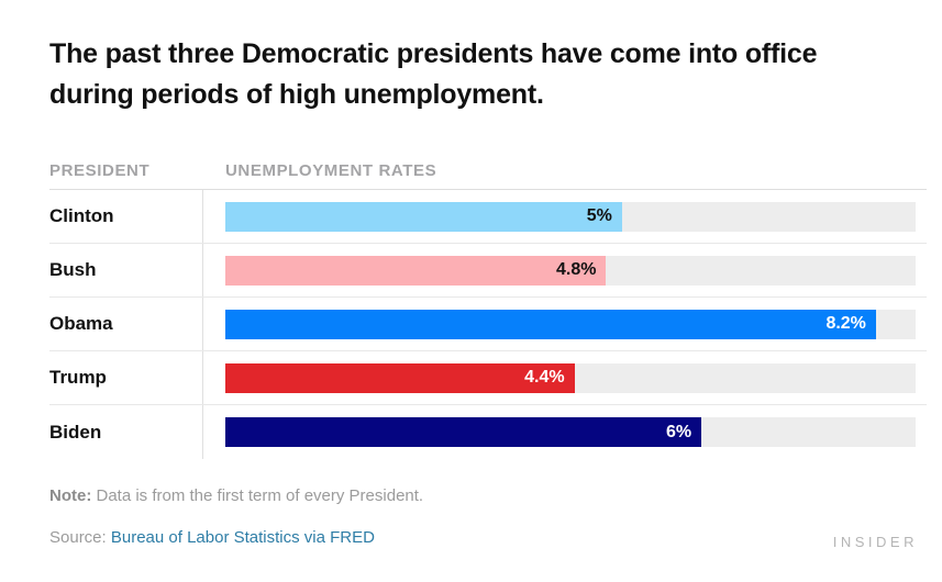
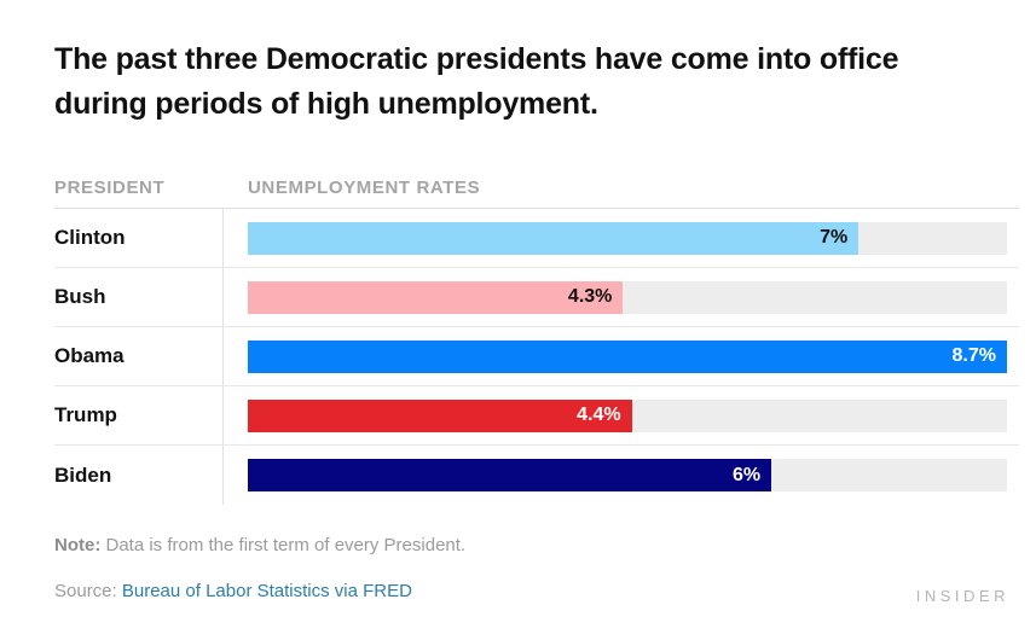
Clinton: 5% -> 7%
Bush: 4.8% -> 4.3%
Obama: 8.2% -> 8.7%
